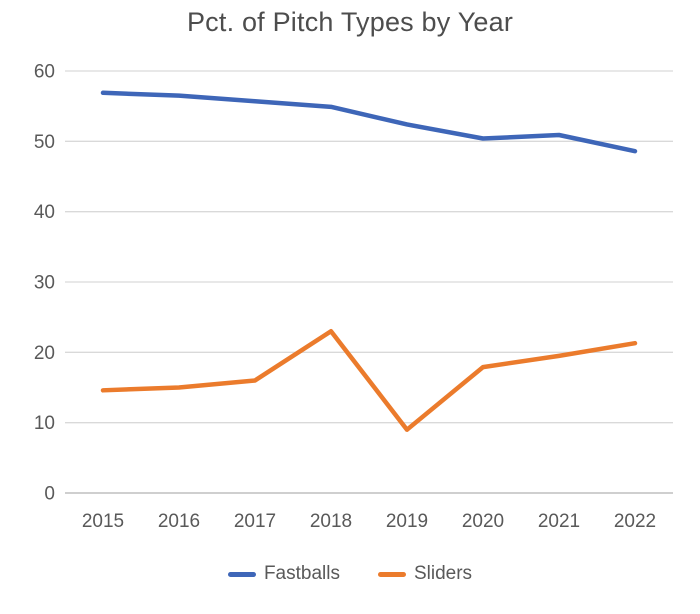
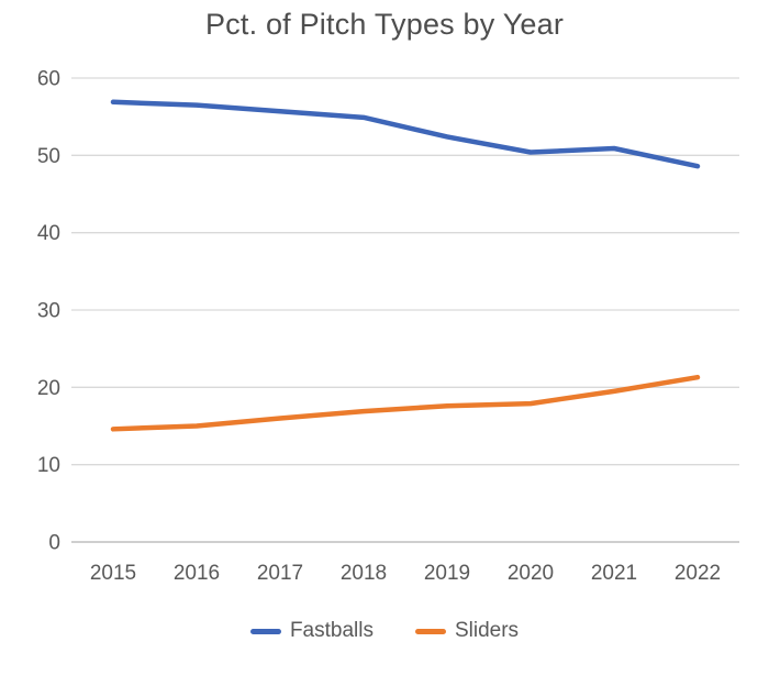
Sliders/2018: 23 -> 17
Sliders/2019: 9 -> 18
